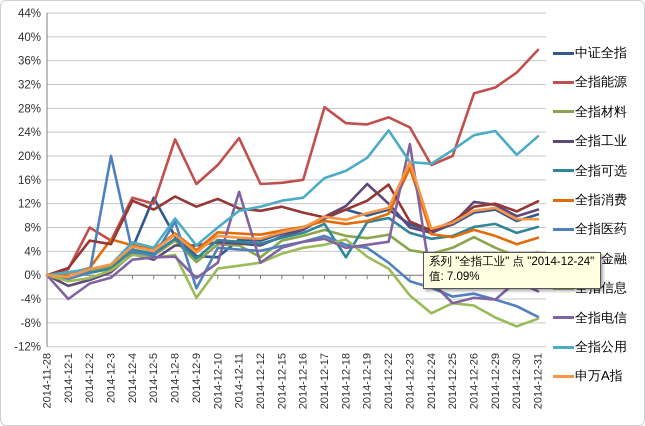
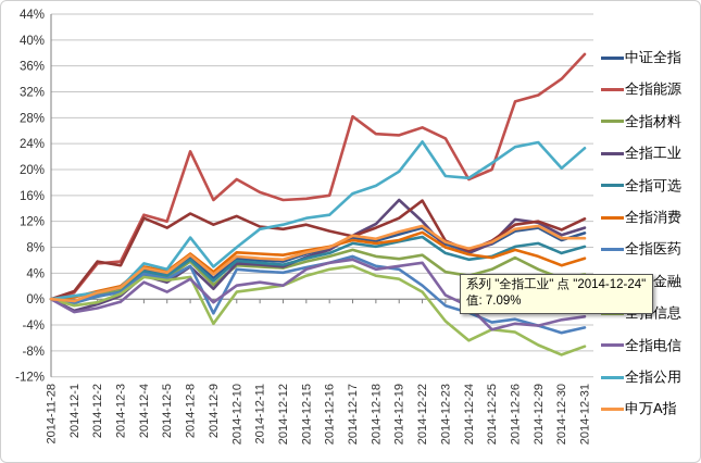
全指电信/2014-12-1: -4% -> -2%
全指能源/2014-12-2: 8% -> 6%
全指消费/2014-12-3: 6% -> 2%
全指医药/2014-12-3: 20% -> 1%
中证全指/2014-12-5: 13% -> 4%
全指电信/2014-12-5: 3% -> 1%
全指医药/2014-12-8: 9% -> 5%
全指工业/2014-12-9: 5% -> 2%
中证全指/2014-12-10: 3% -> 6%
全指能源/2014-12-11: 23% -> 16%
全指电信/2014-12-11: 14% -> 3%
全指材料/2014-12-12: 3% -> 5%
中证全指/2014-12-18: 11% -> 9%
全指可选/2014-12-18: 3% -> 8%
全指信息/2014-12-18: 6% -> 4%
全指消费/2014-12-23: 18% -> 8%
全指电信/2014-12-23: 22% -> 1%
申万A指/2014-12-23: 19% -> 9%
全指电信/2014-12-30: -1% -> -3%
全指医药/2014-12-31: -7% -> -4%
